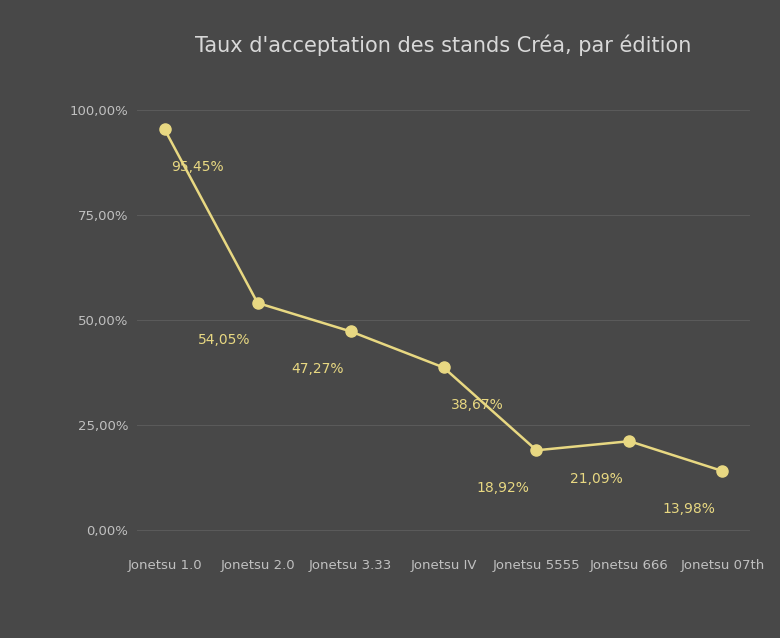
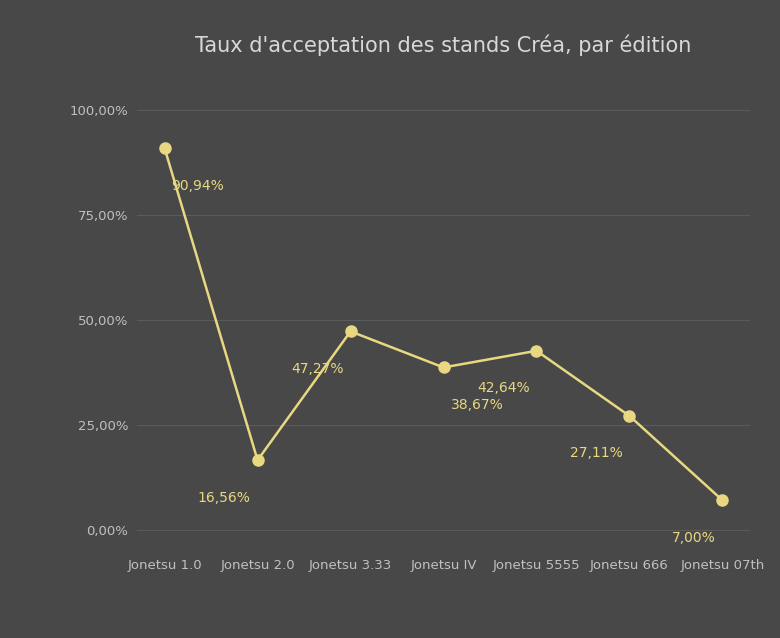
Jonetsu 1.0: 95,45% -> 90,94%
Jonetsu 2.0: 54,05% -> 16,56%
Jonetsu 5555: 18,92% -> 42,64%
Jonetsu 666: 21,09% -> 27,11%
Jonetsu 07th: 13,98% -> 7,00%
